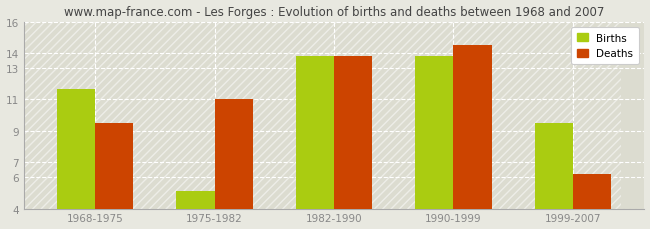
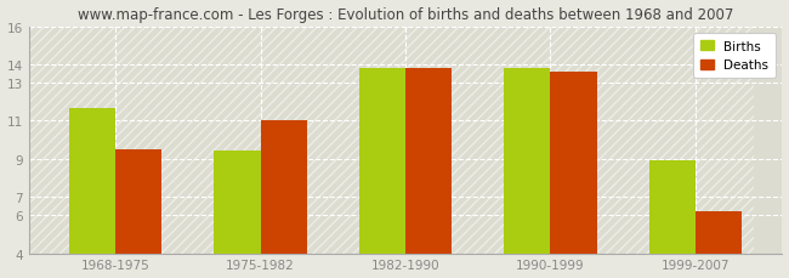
Births/1975-1982: 5.1 -> 9.4
Deaths/1990-1999: 14.5 -> 13.6
Births/1999-2007: 9.5 -> 8.9
